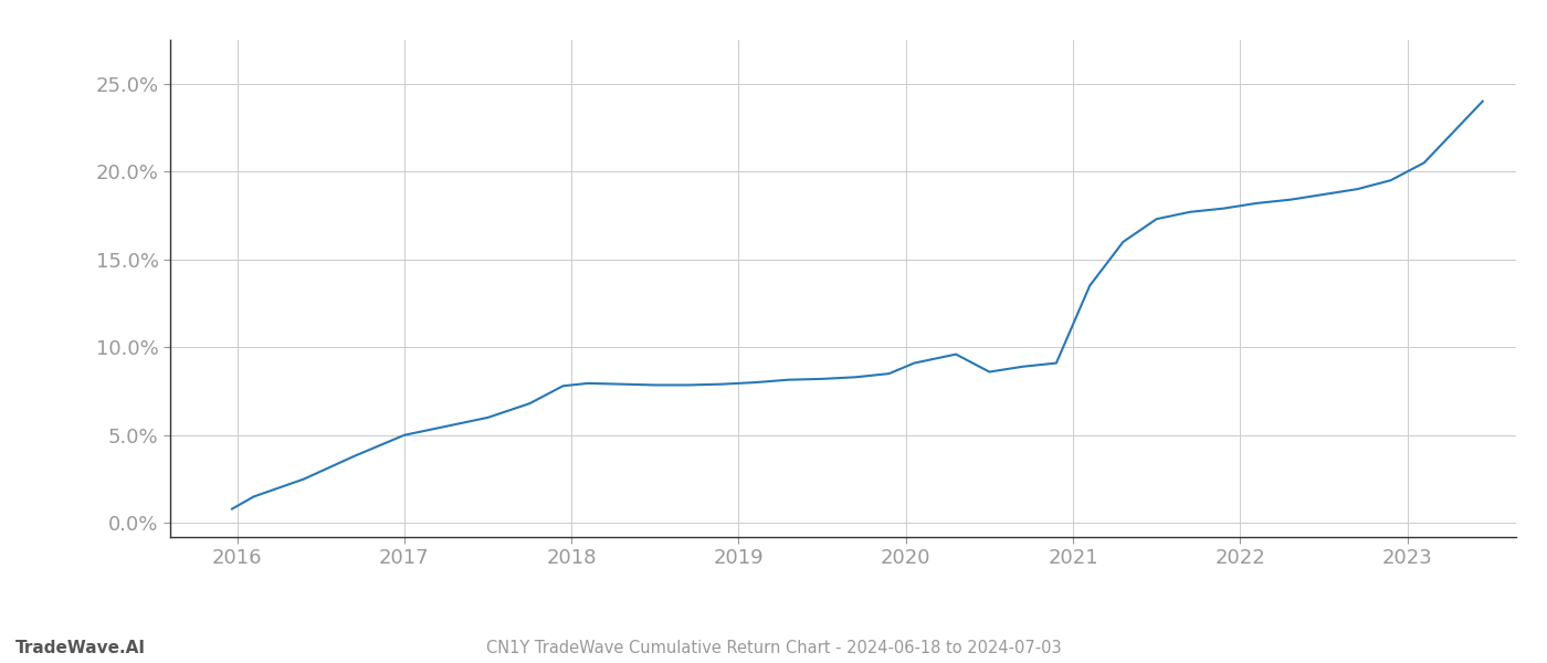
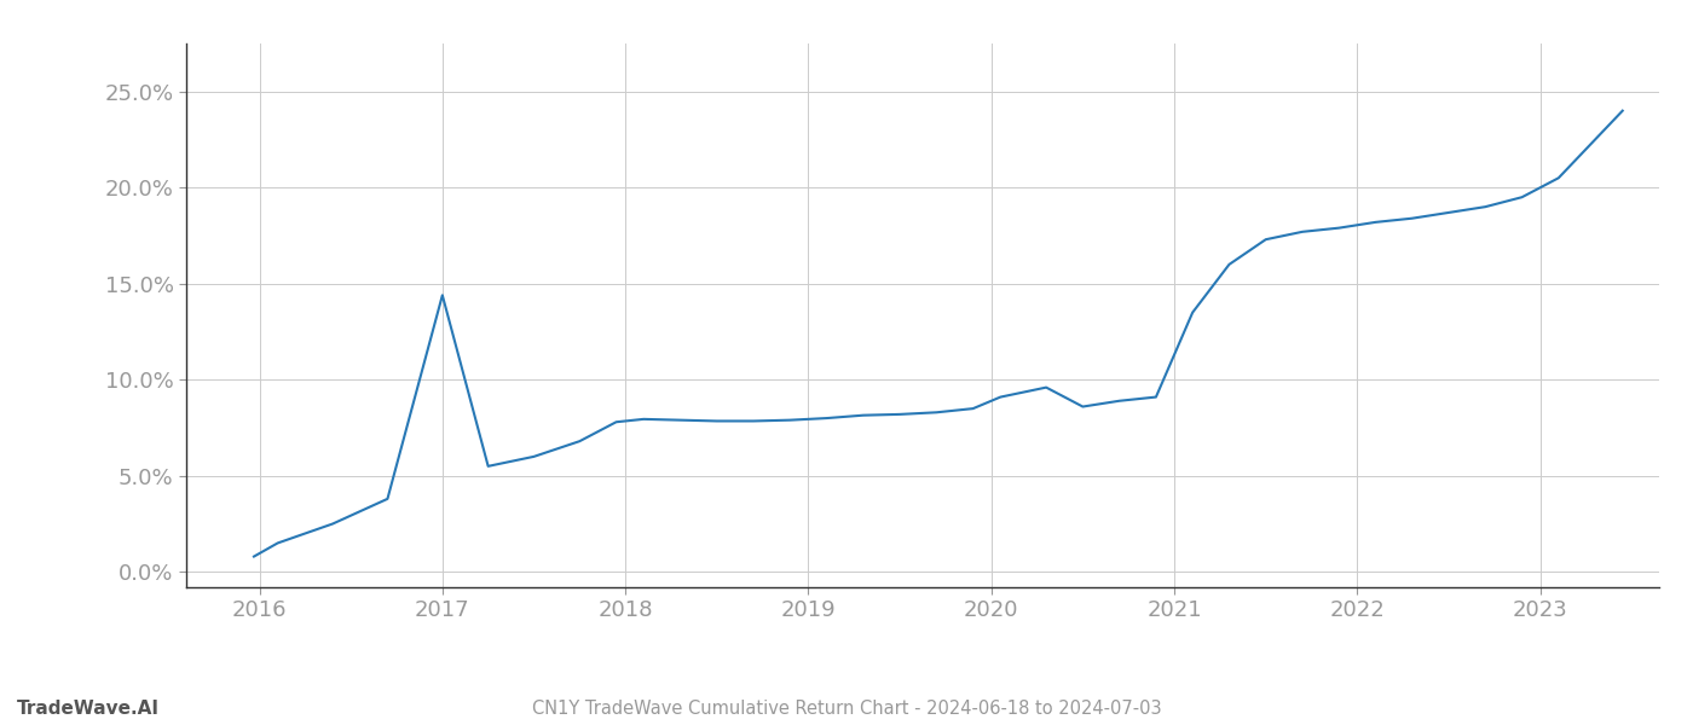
2017: 5.0% -> 14.4%
